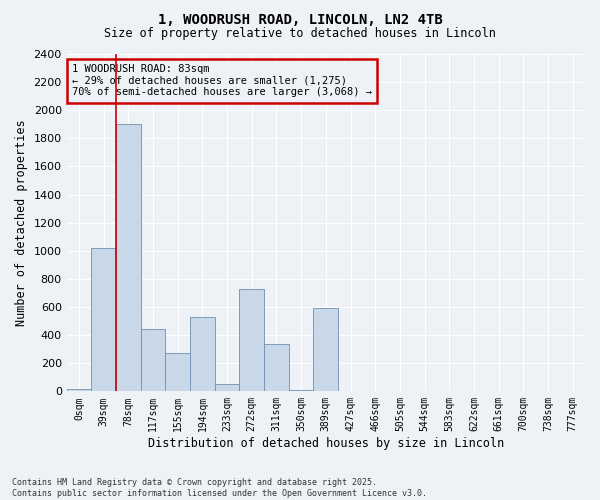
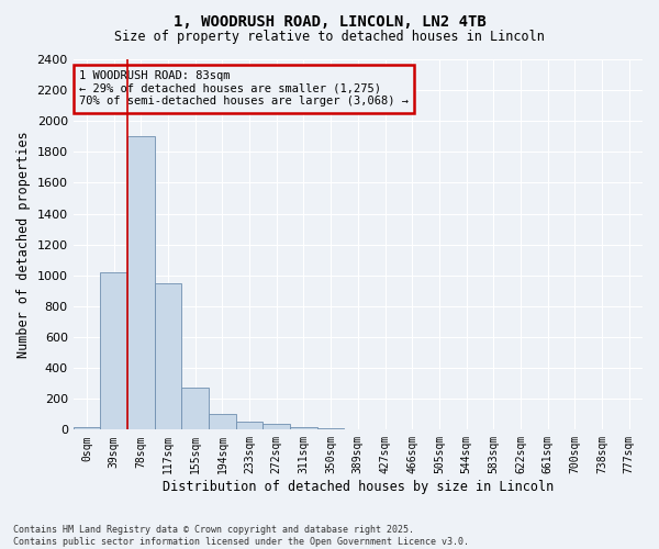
117sqm: 440 -> 950
194sqm: 530 -> 100
272sqm: 730 -> 40
311sqm: 340 -> 20
389sqm: 590 -> 0
